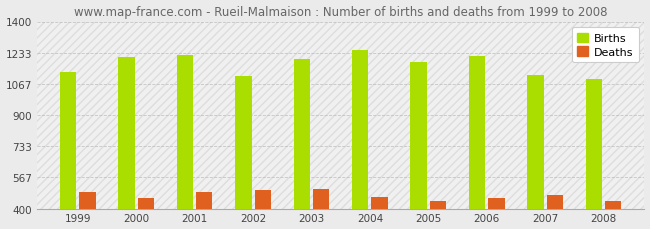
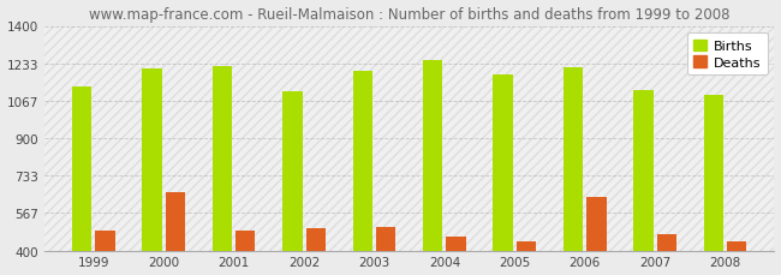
Deaths/2000: 460 -> 660
Deaths/2006: 460 -> 640
